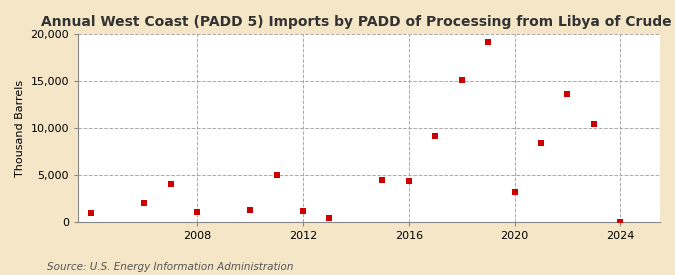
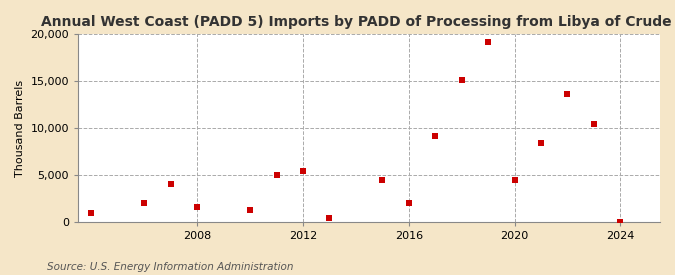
2008: 1,000 -> 1,600
2012: 1,100 -> 5,400
2016: 4,300 -> 2,000
2020: 3,200 -> 4,400
